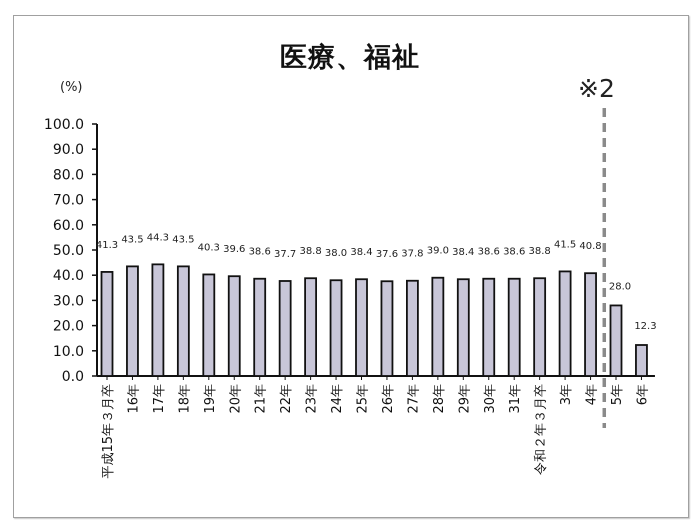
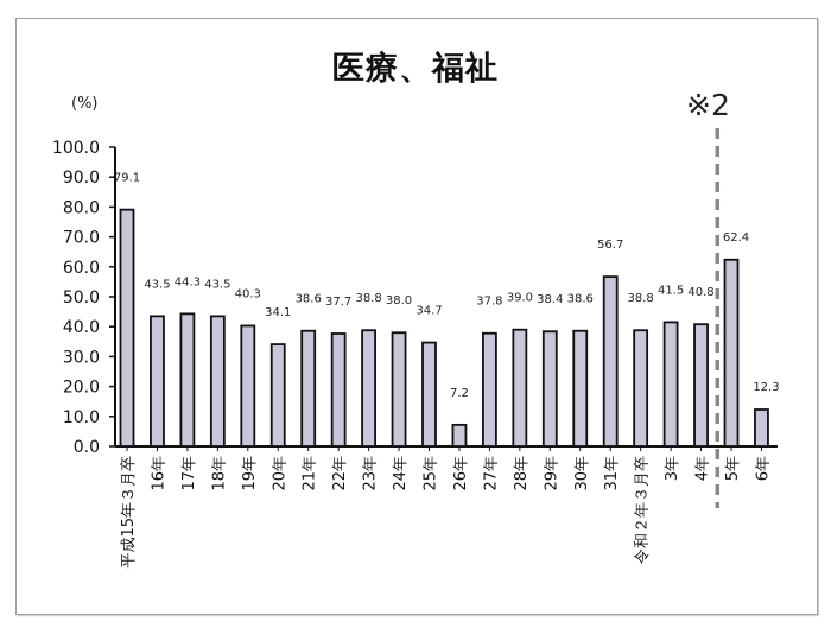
平成15年３月卒: 41.3 -> 79.1
20年: 39.6 -> 34.1
25年: 38.4 -> 34.7
26年: 37.6 -> 7.2
31年: 38.6 -> 56.7
5年: 28.0 -> 62.4
